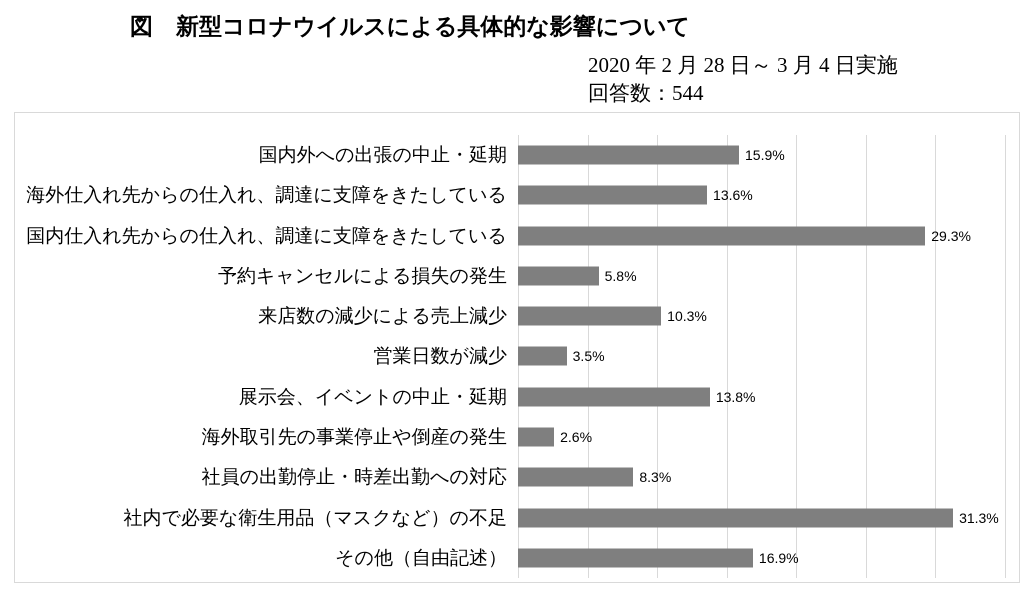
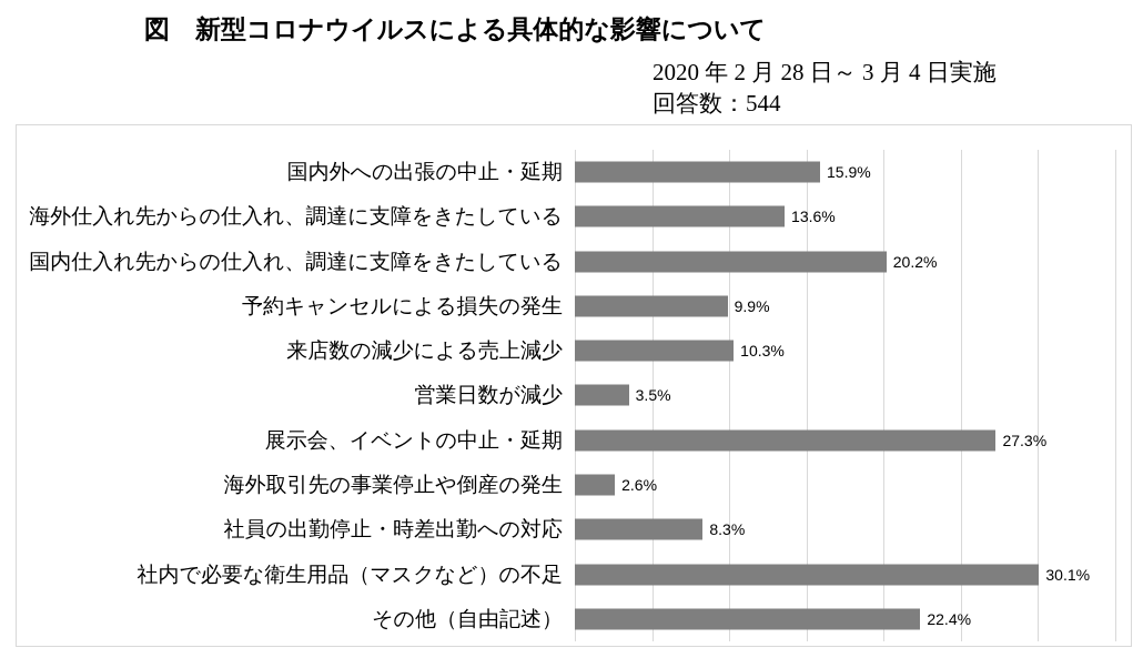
国内仕入れ先からの仕入れ、調達に支障をきたしている: 29.3% -> 20.2%
予約キャンセルによる損失の発生: 5.8% -> 9.9%
展示会、イベントの中止・延期: 13.8% -> 27.3%
社内で必要な衛生用品（マスクなど）の不足: 31.3% -> 30.1%
その他（自由記述）: 16.9% -> 22.4%
